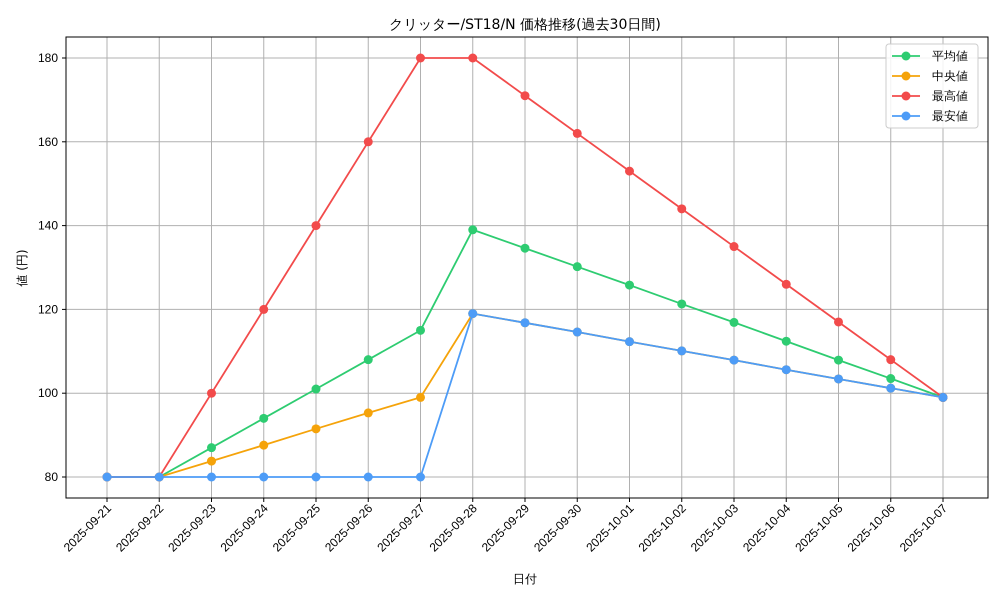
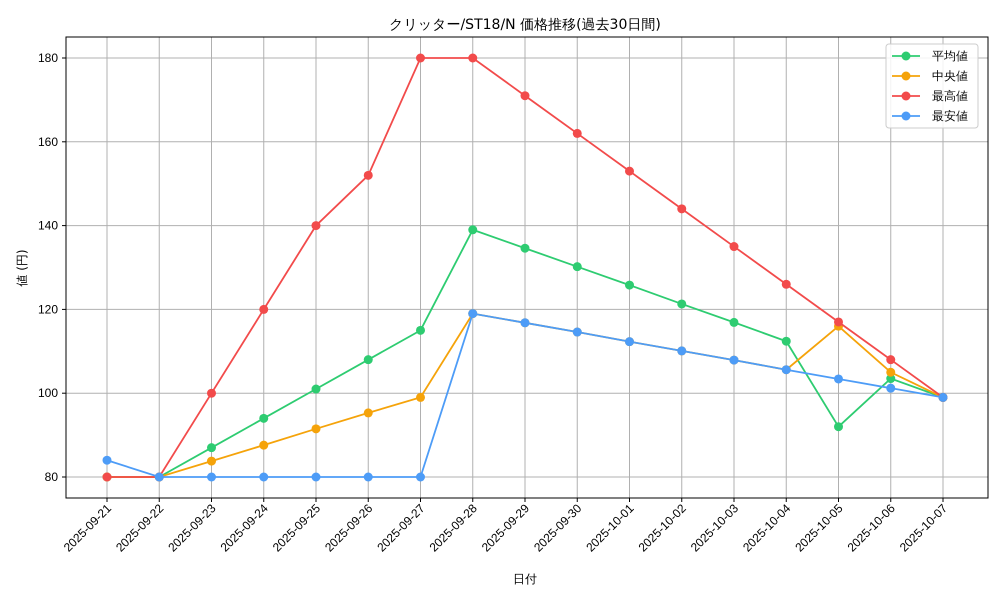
最安値/2025-09-21: 80 -> 84
最高値/2025-09-26: 160 -> 152
平均値/2025-10-05: 108 -> 92
中央値/2025-10-05: 103 -> 116
中央値/2025-10-06: 101 -> 105
